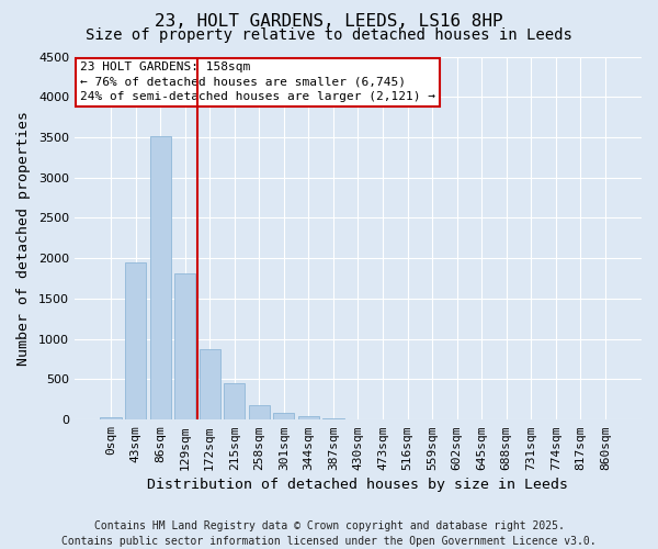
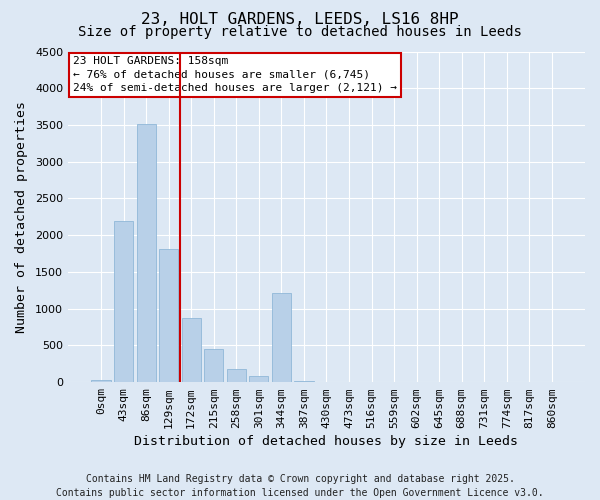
43sqm: 1950 -> 2200
344sqm: 40 -> 1220
